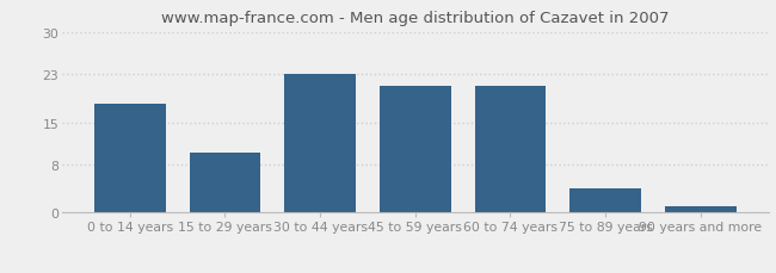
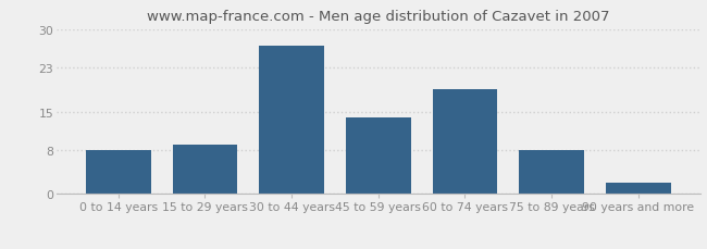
0 to 14 years: 18 -> 8
15 to 29 years: 10 -> 9
30 to 44 years: 23 -> 27
45 to 59 years: 21 -> 14
60 to 74 years: 21 -> 19
75 to 89 years: 4 -> 8
90 years and more: 1 -> 2
